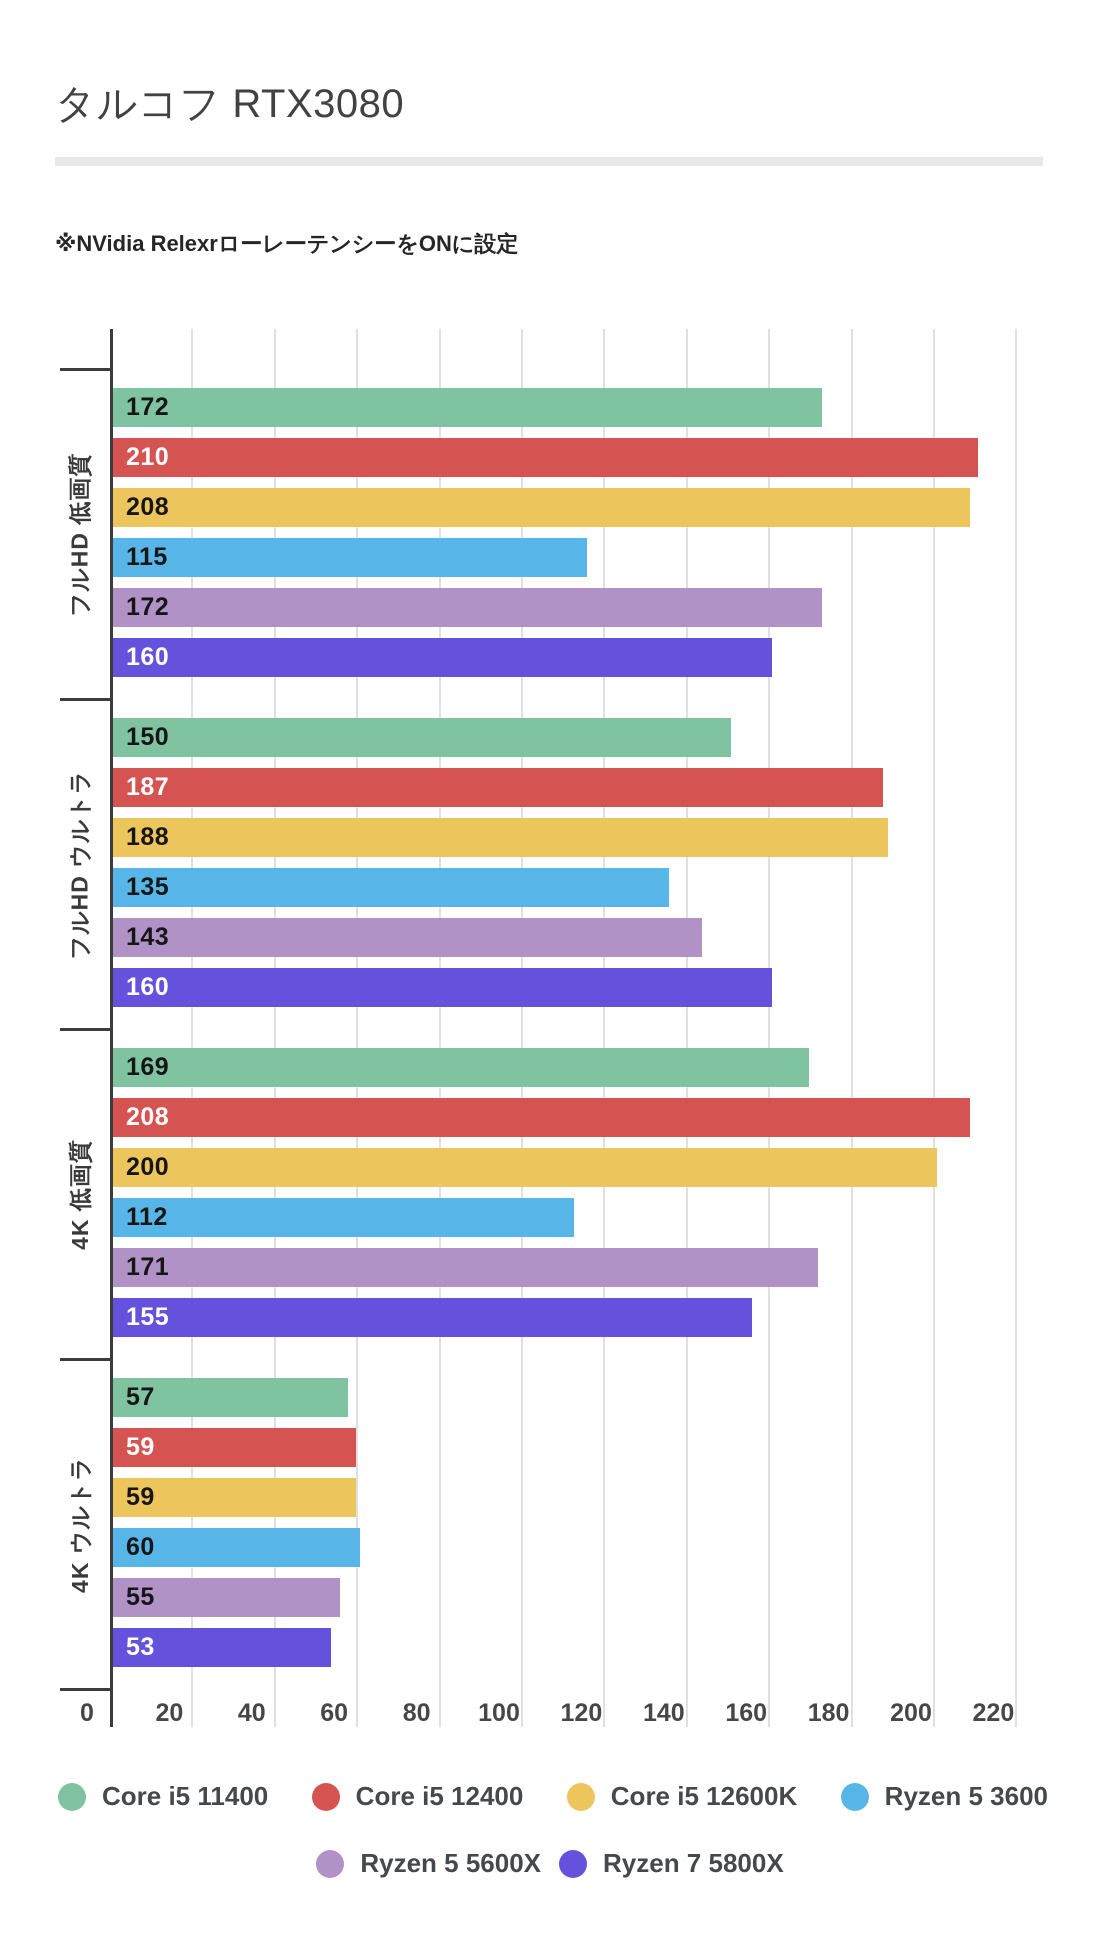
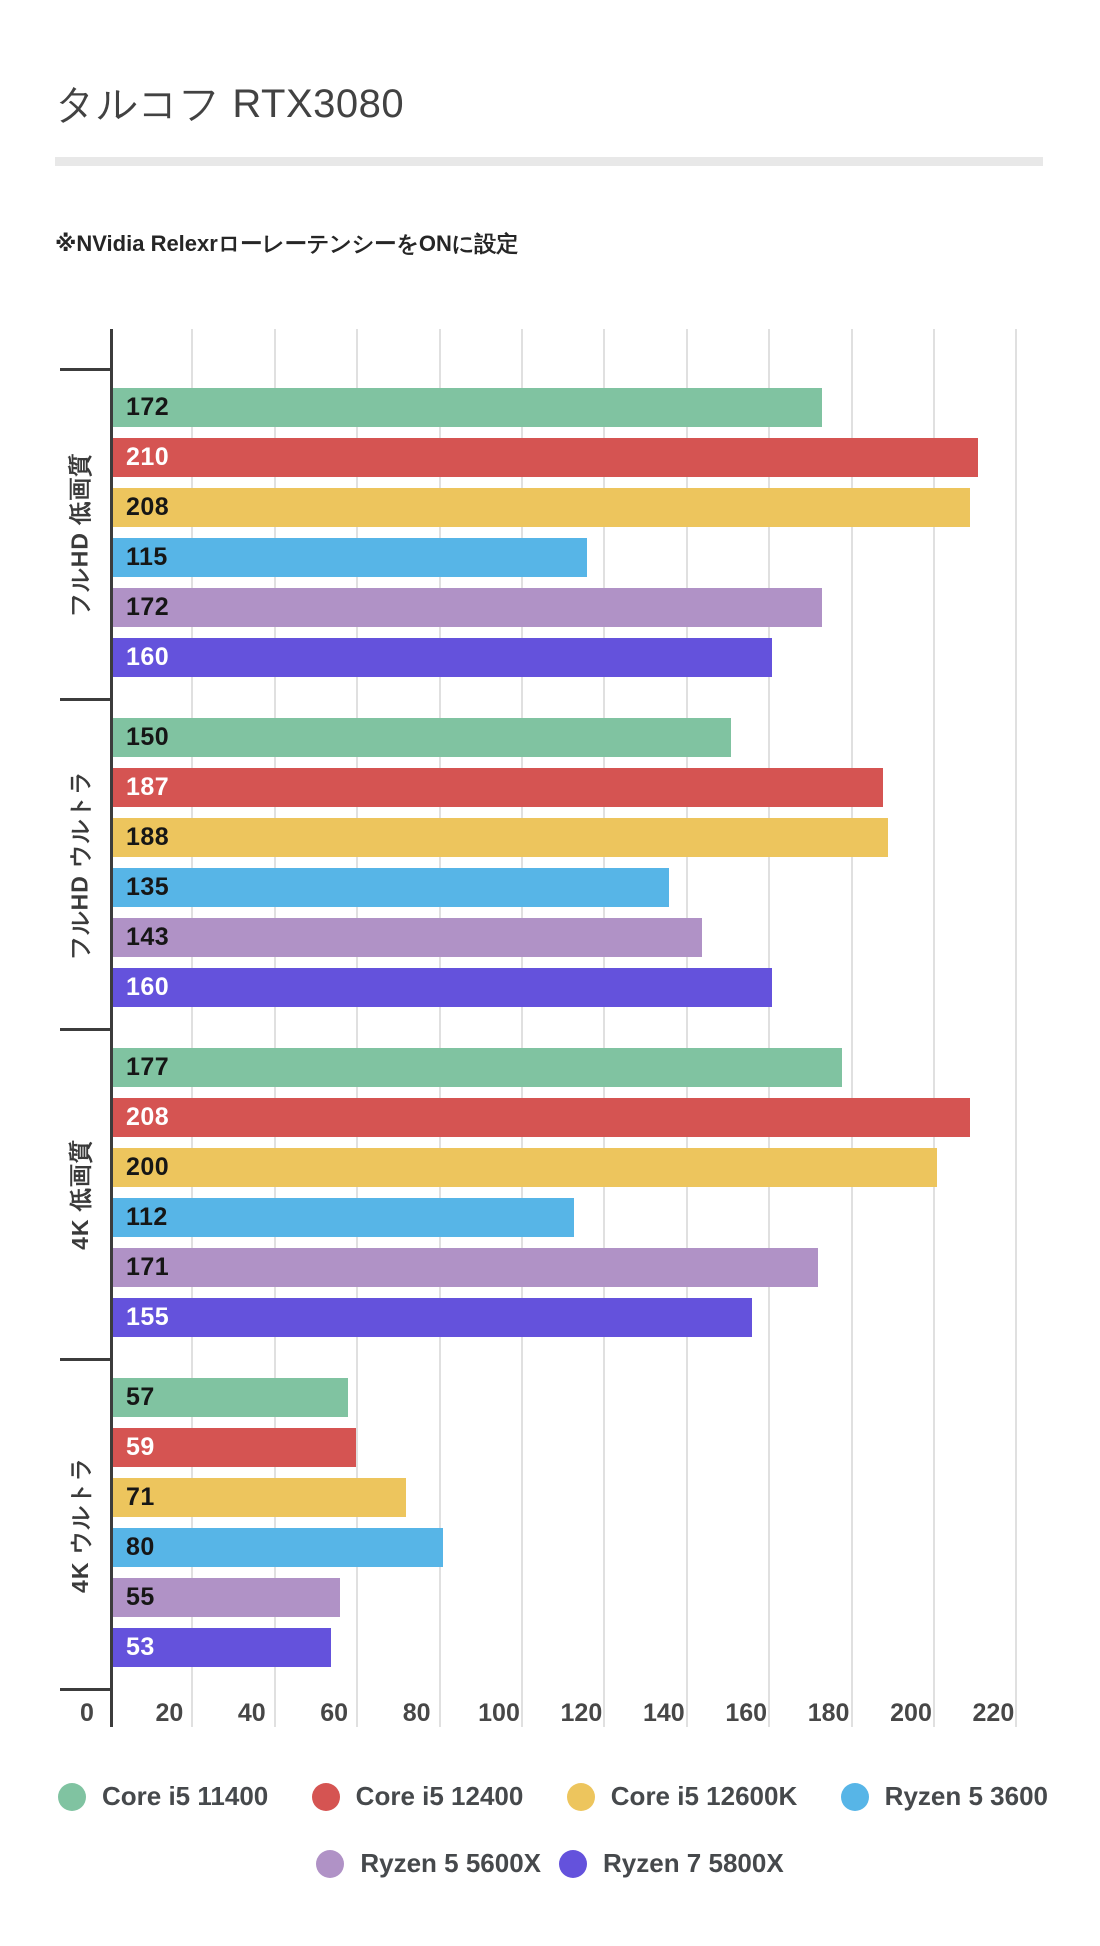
Core i5 11400/4K 低画質: 169 -> 177
Core i5 12600K/4K ウルトラ: 59 -> 71
Ryzen 5 3600/4K ウルトラ: 60 -> 80
